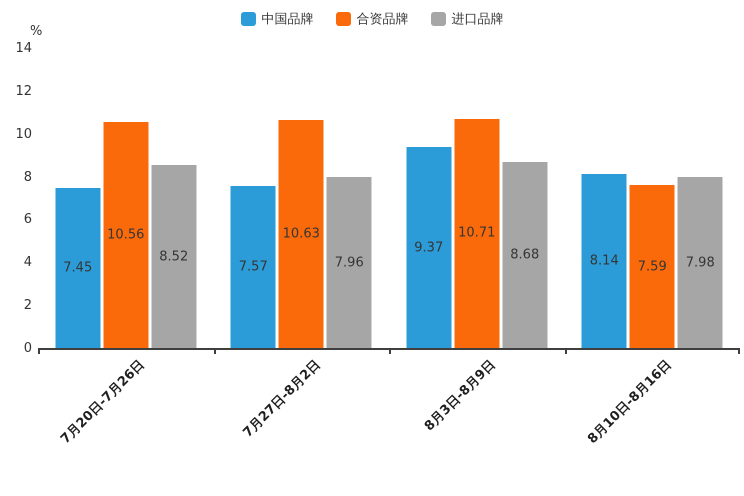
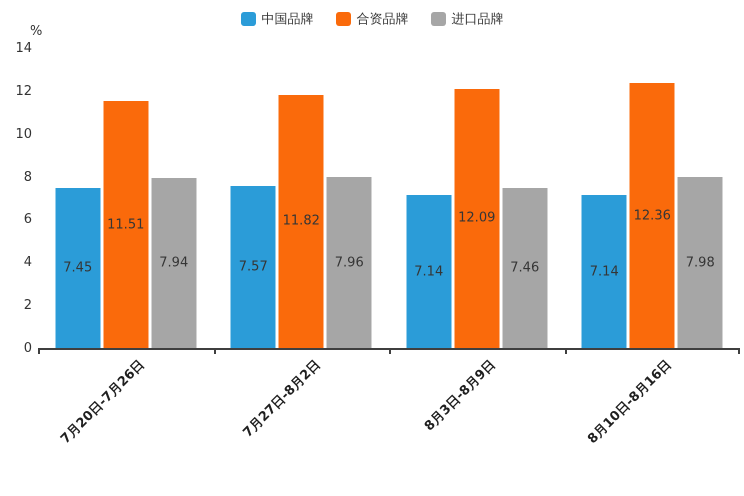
合资品牌/7月20日-7月26日: 10.56 -> 11.51
进口品牌/7月20日-7月26日: 8.52 -> 7.94
合资品牌/7月27日-8月2日: 10.63 -> 11.82
中国品牌/8月3日-8月9日: 9.37 -> 7.14
合资品牌/8月3日-8月9日: 10.71 -> 12.09
进口品牌/8月3日-8月9日: 8.68 -> 7.46
中国品牌/8月10日-8月16日: 8.14 -> 7.14
合资品牌/8月10日-8月16日: 7.59 -> 12.36
